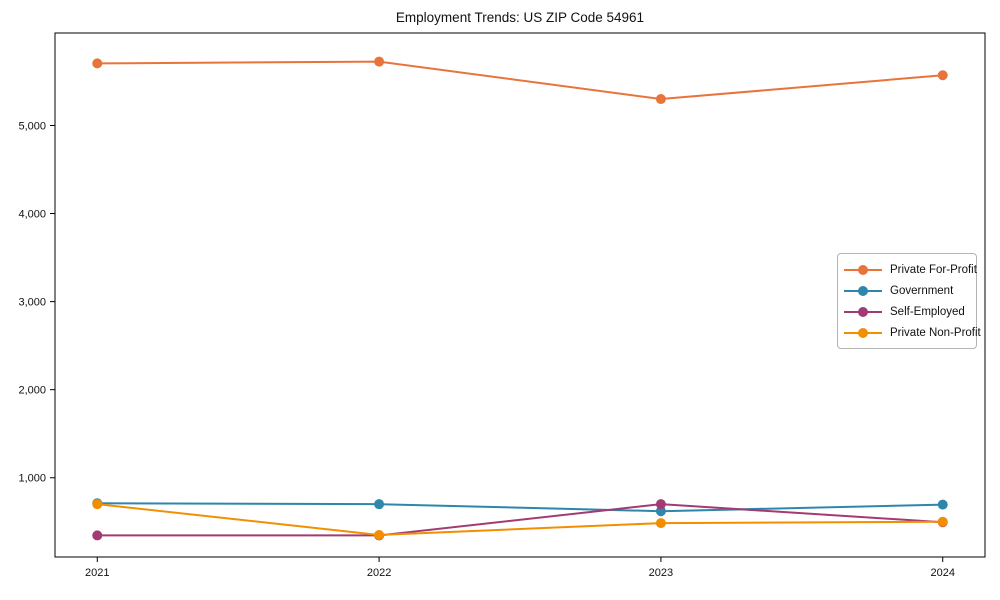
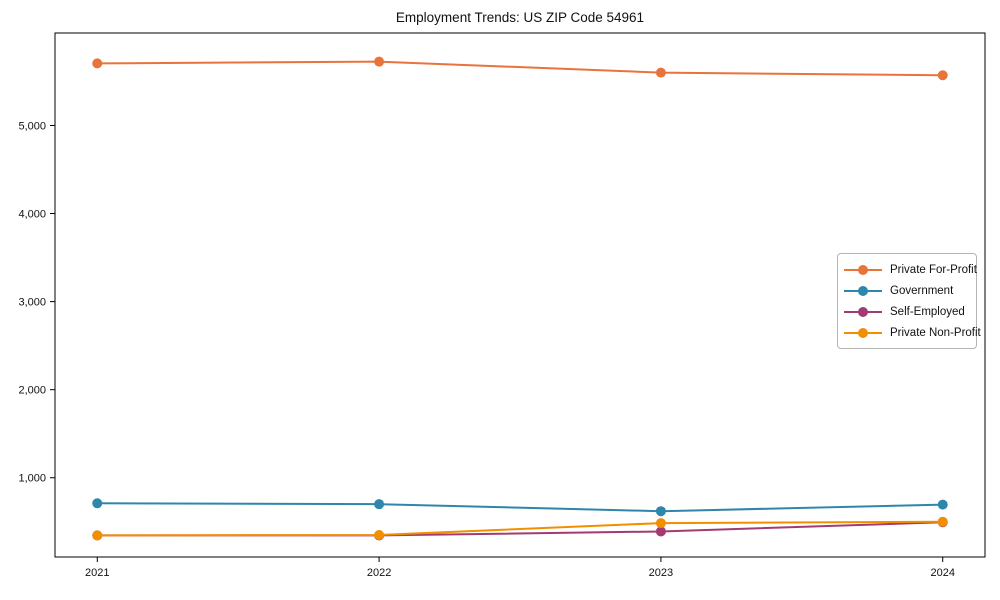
Private Non-Profit/2021: 700 -> 300
Private For-Profit/2023: 5300 -> 5600
Self-Employed/2023: 700 -> 400
